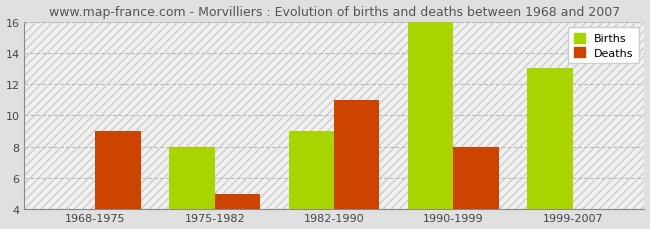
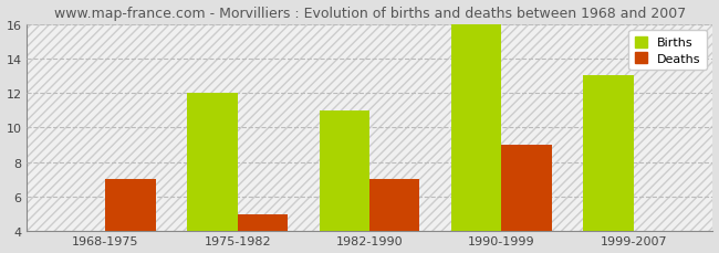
Deaths/1968-1975: 9 -> 7
Births/1975-1982: 8 -> 12
Births/1982-1990: 9 -> 11
Deaths/1982-1990: 11 -> 7
Deaths/1990-1999: 8 -> 9
